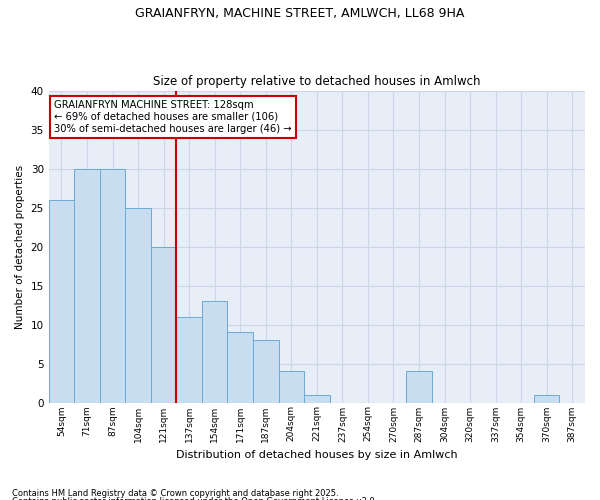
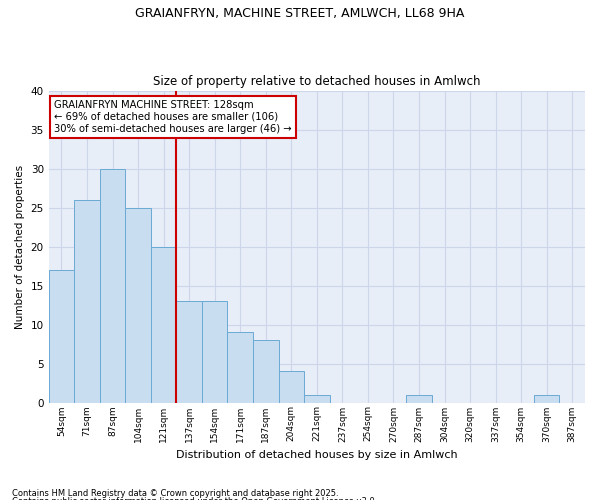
54sqm: 26 -> 17
71sqm: 30 -> 26
137sqm: 11 -> 13
287sqm: 4 -> 1
